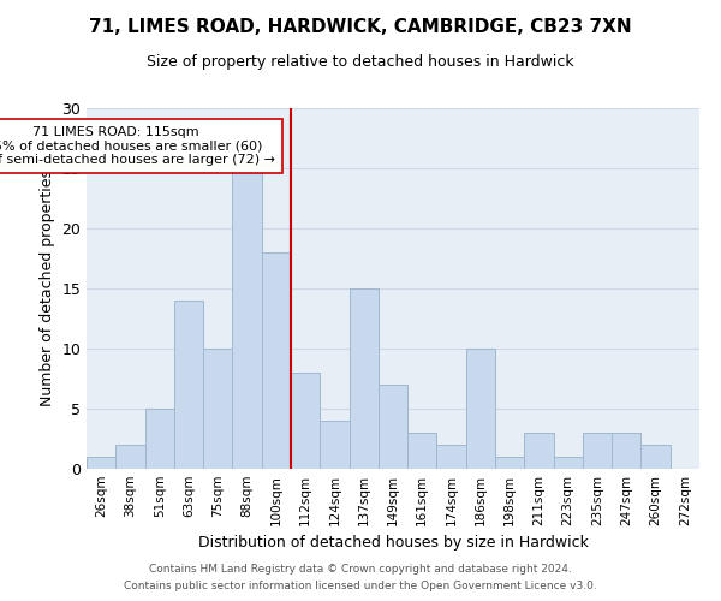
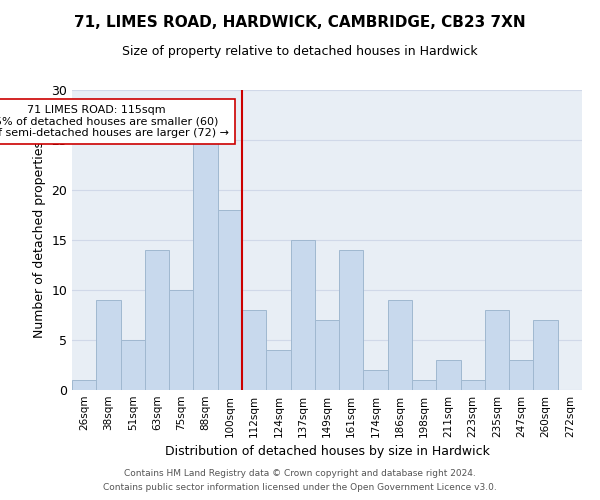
38sqm: 2 -> 9
161sqm: 3 -> 14
186sqm: 10 -> 9
235sqm: 3 -> 8
260sqm: 2 -> 7
